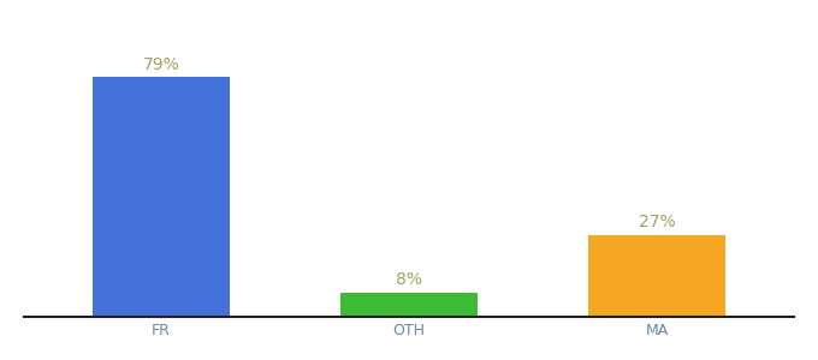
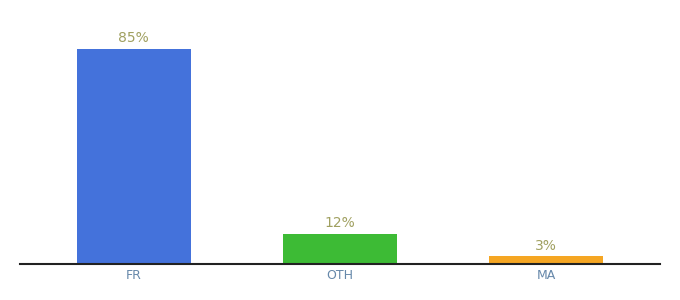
FR: 79% -> 85%
OTH: 8% -> 12%
MA: 27% -> 3%
